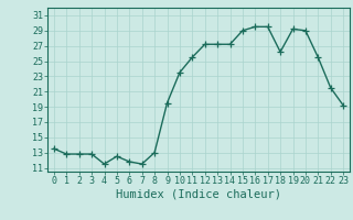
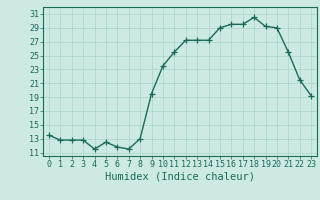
18: 26.2 -> 30.5
